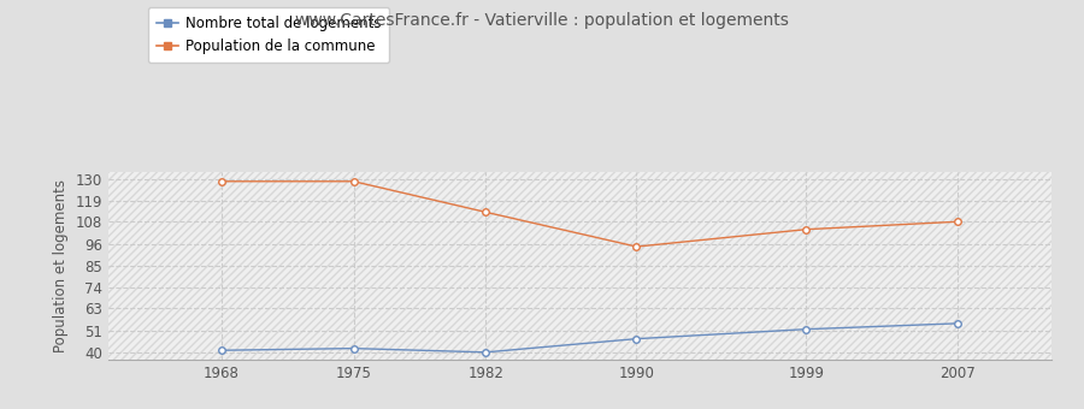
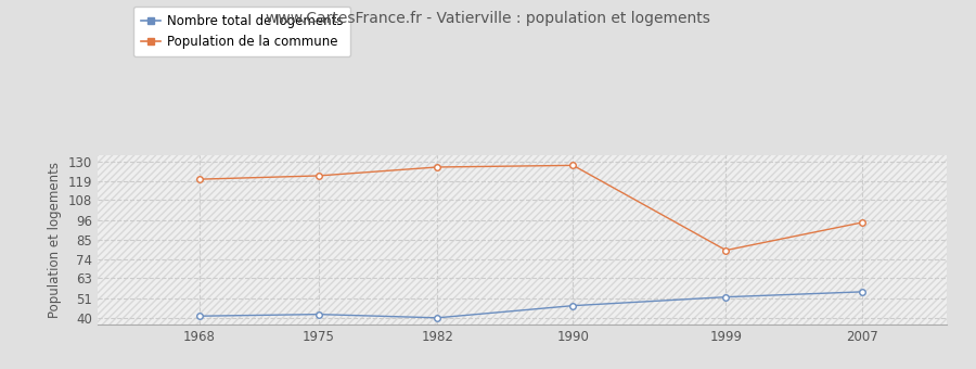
Population de la commune/1968: 129 -> 120
Population de la commune/1975: 129 -> 122
Population de la commune/1982: 113 -> 127
Population de la commune/1990: 95 -> 128
Population de la commune/1999: 104 -> 79
Population de la commune/2007: 108 -> 95
